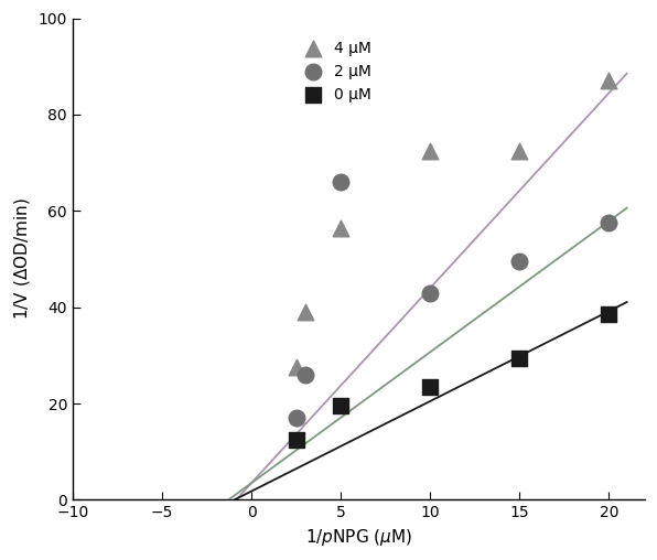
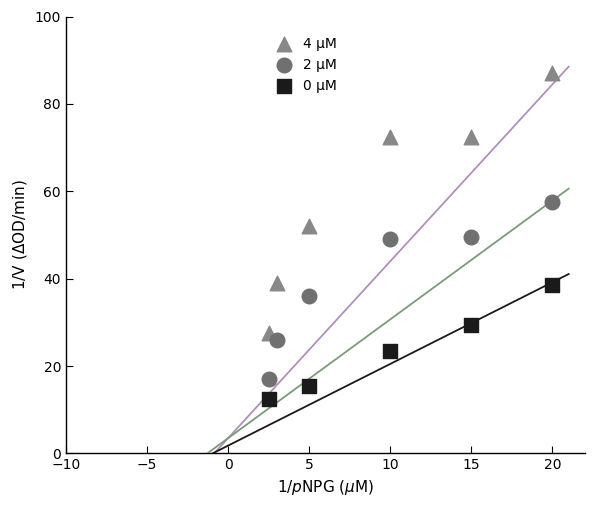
4 μM/5: 56.5 -> 52.0
2 μM/5: 66.0 -> 36.0
0 μM/5: 19.5 -> 15.5
2 μM/10: 43.0 -> 49.0
